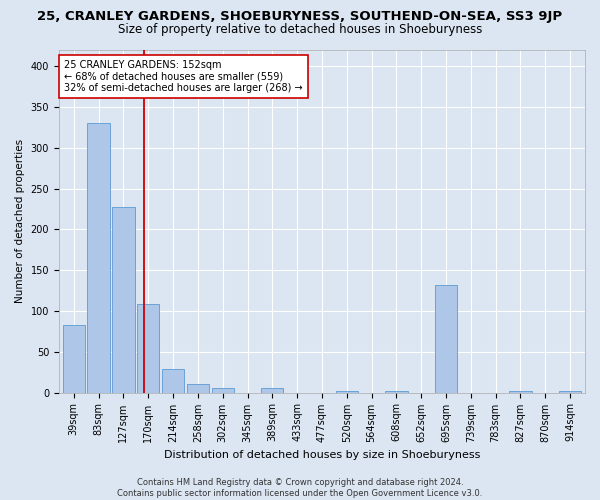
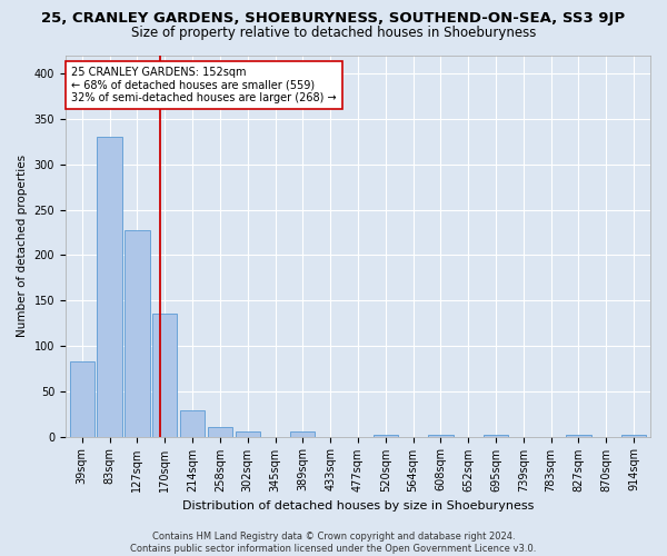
170sqm: 108 -> 135
695sqm: 132 -> 2
